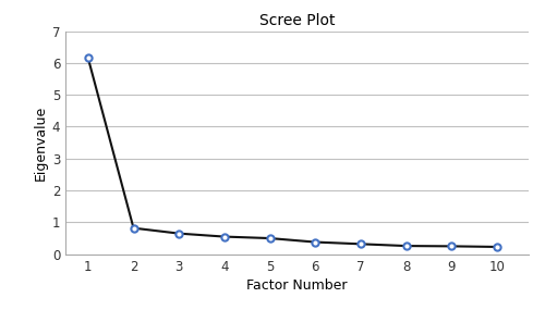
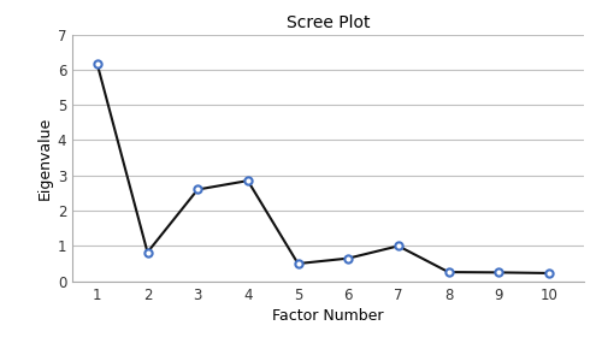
3: 0.65 -> 2.60
4: 0.55 -> 2.85
6: 0.38 -> 0.65
7: 0.32 -> 1.00
